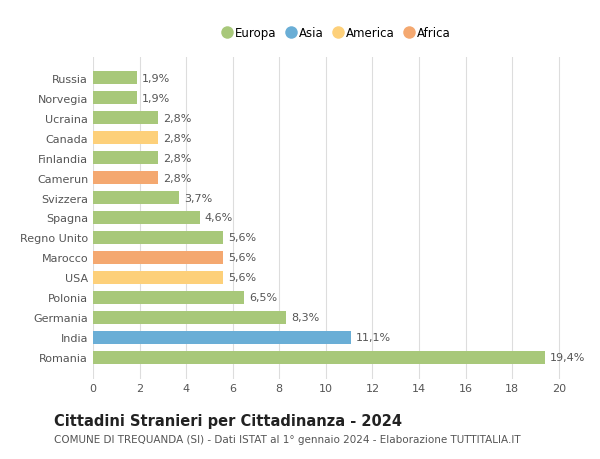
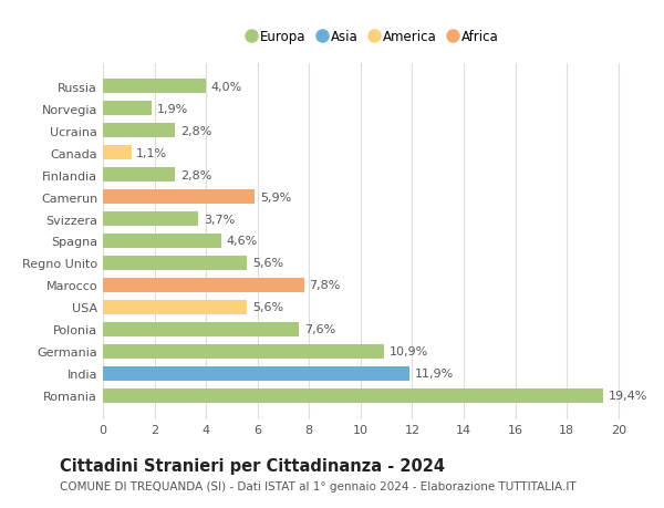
Russia: 1,9% -> 4,0%
Canada: 2,8% -> 1,1%
Camerun: 2,8% -> 5,9%
Marocco: 5,6% -> 7,8%
Polonia: 6,5% -> 7,6%
Germania: 8,3% -> 10,9%
India: 11,1% -> 11,9%
